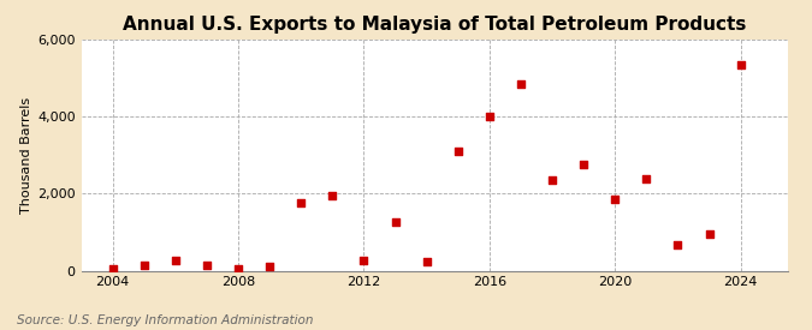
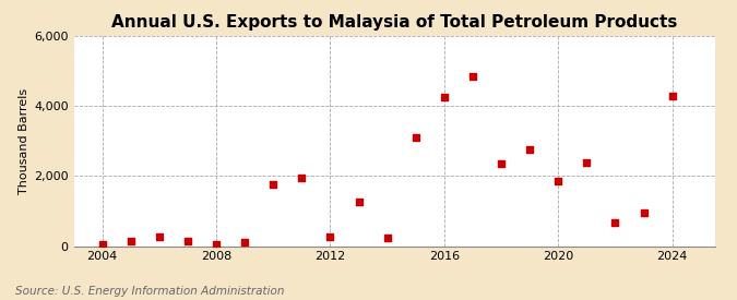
2016: 4,000 -> 4,250
2024: 5,350 -> 4,300
